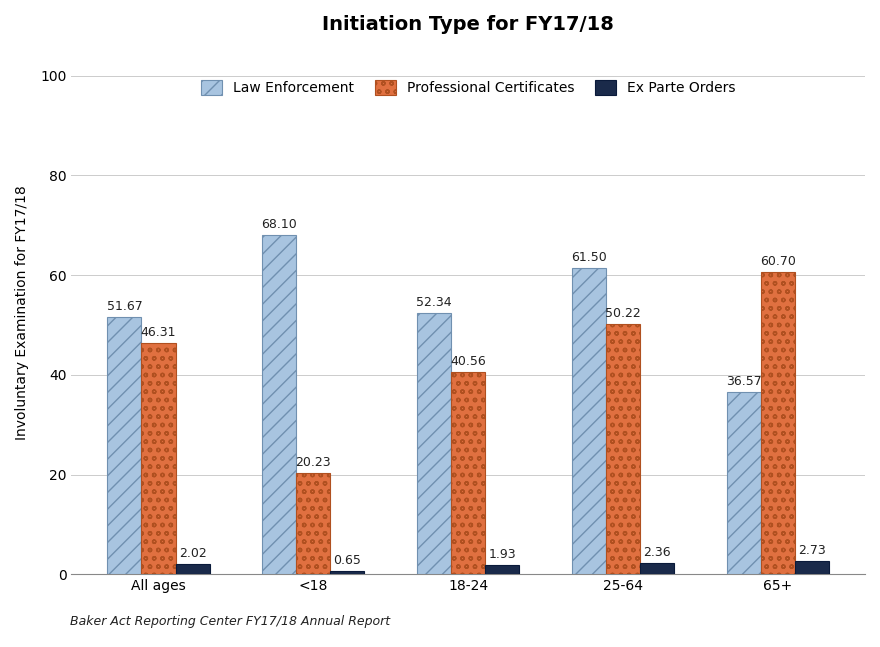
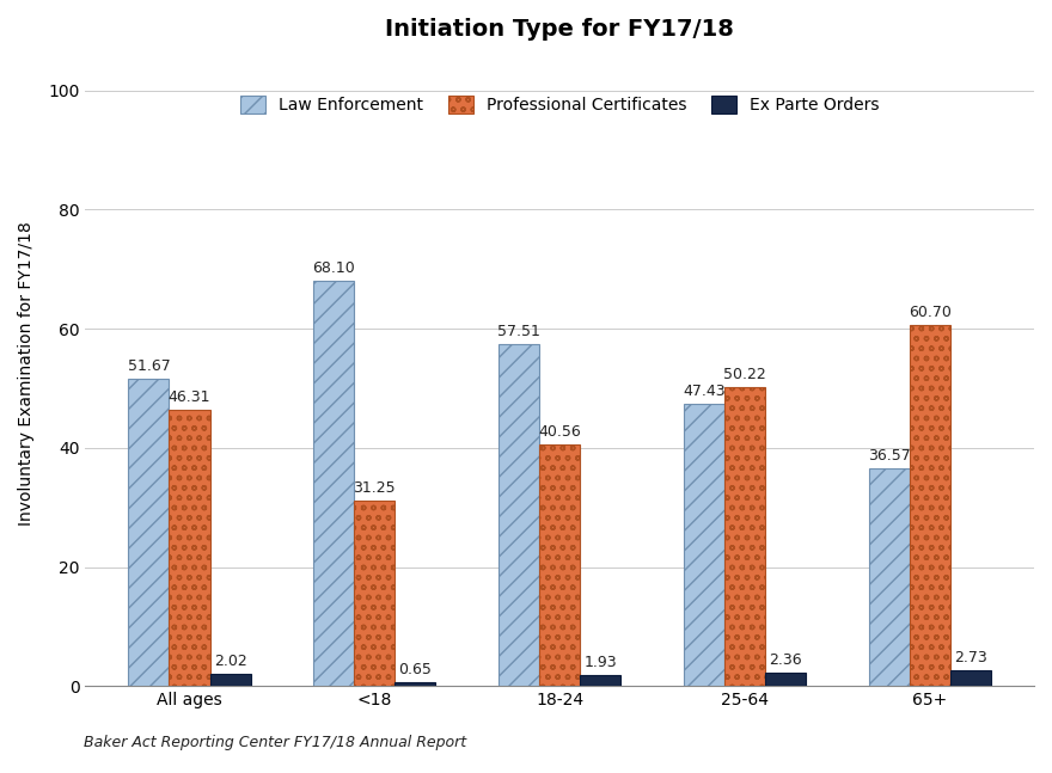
Professional Certificates/<18: 20.23 -> 31.25
Law Enforcement/18-24: 52.34 -> 57.51
Law Enforcement/25-64: 61.50 -> 47.43
